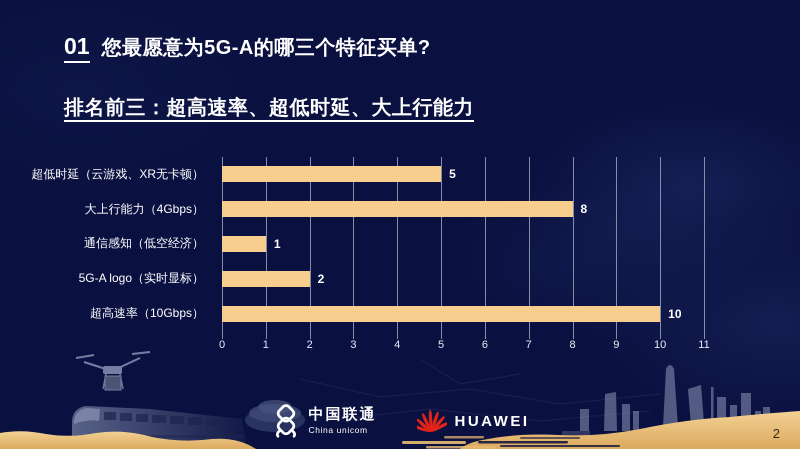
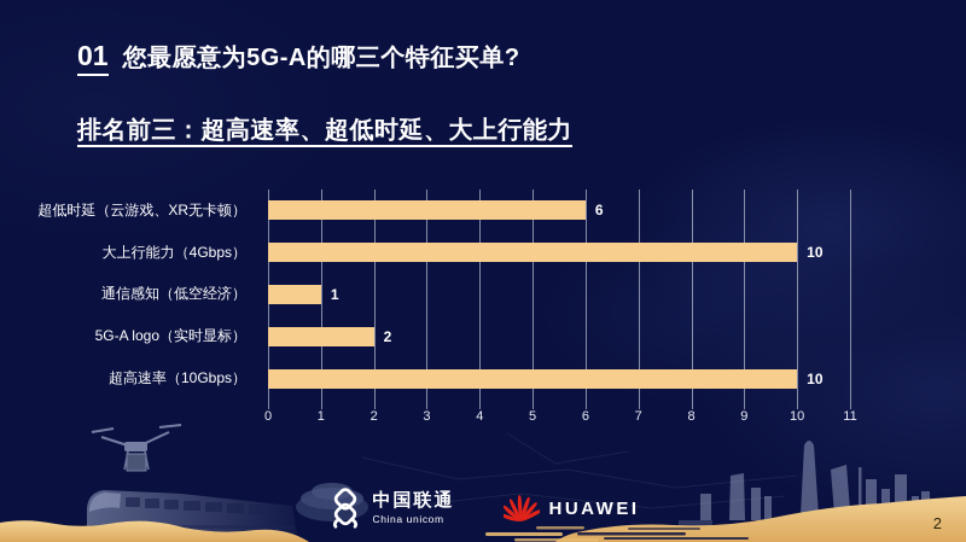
超低时延（云游戏、XR无卡顿）: 5 -> 6
大上行能力（4Gbps）: 8 -> 10
